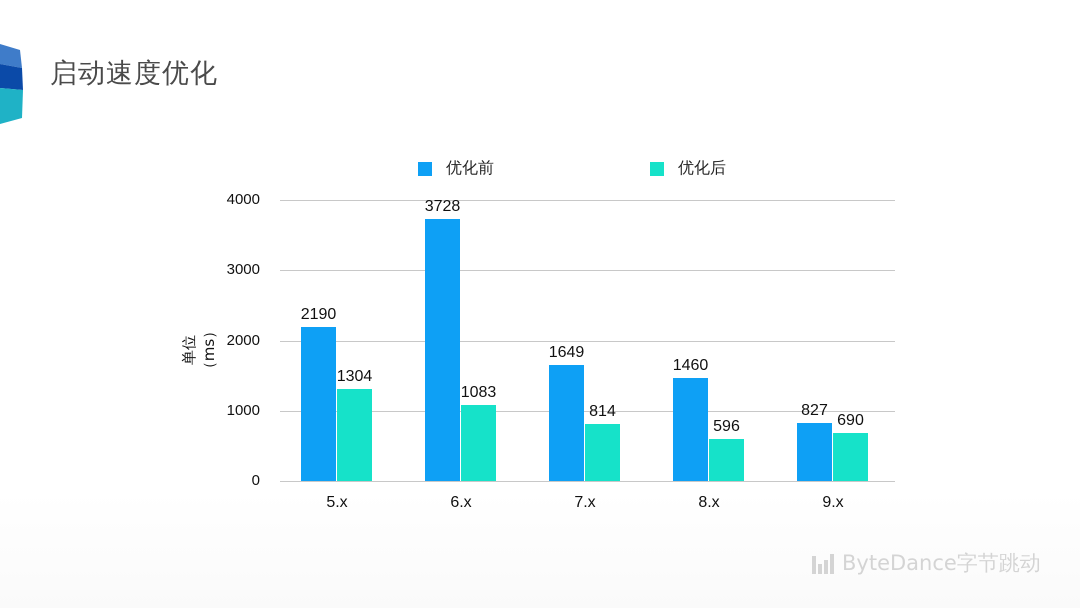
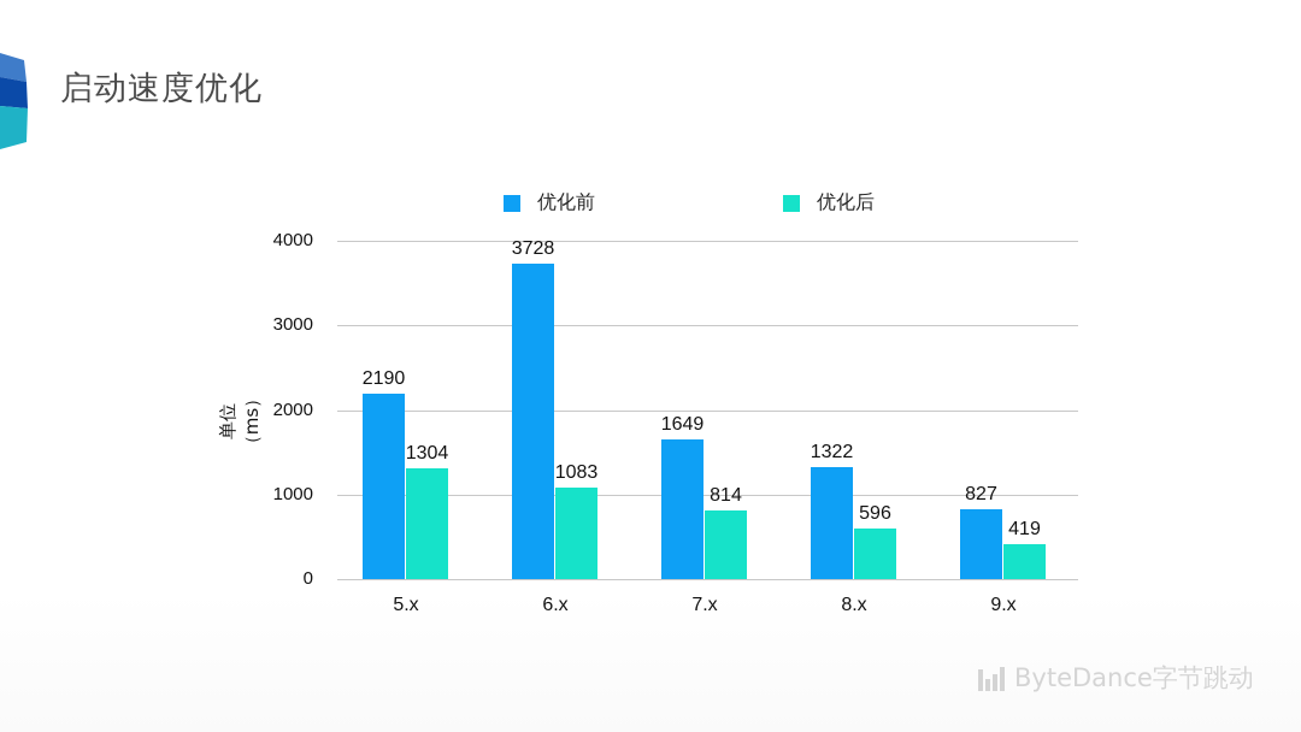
优化前/8.x: 1460 -> 1322
优化后/9.x: 690 -> 419
